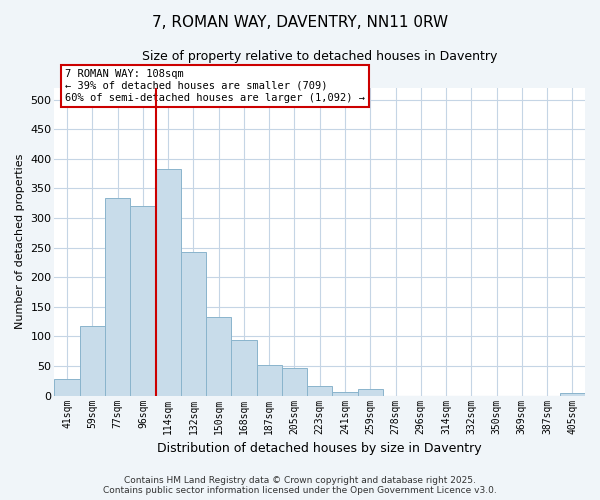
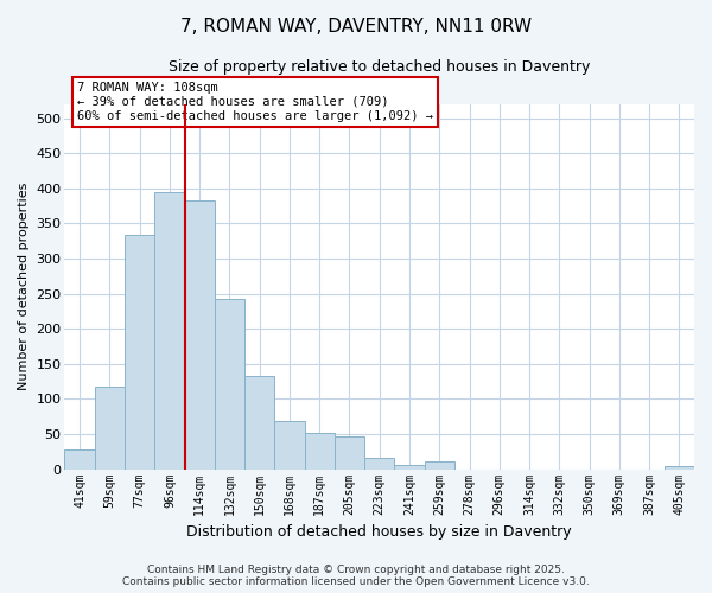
96sqm: 320 -> 395
168sqm: 94 -> 69
